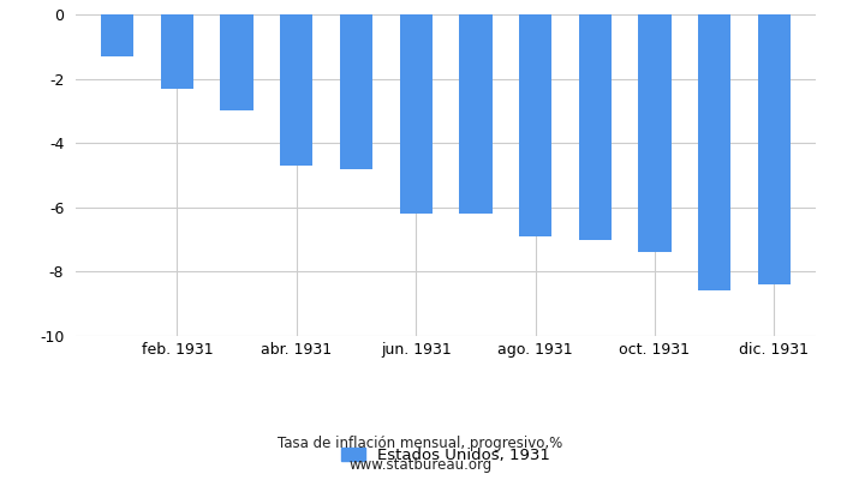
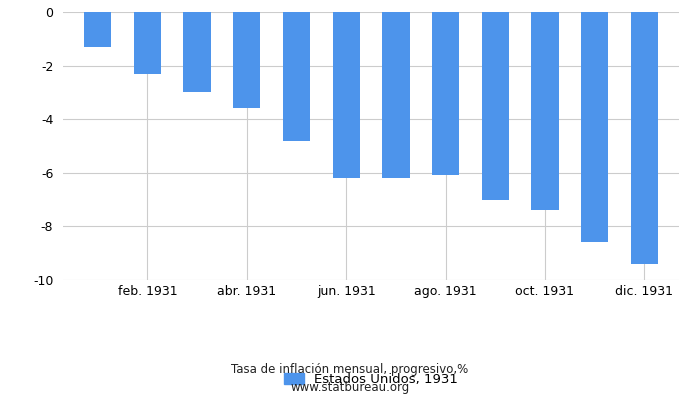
abr. 1931: -4.7 -> -3.6
ago. 1931: -6.9 -> -6.1
dic. 1931: -8.4 -> -9.4
